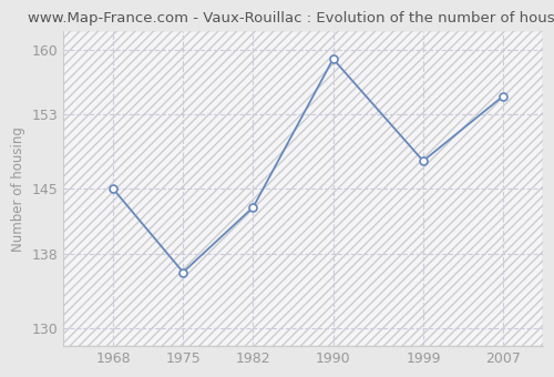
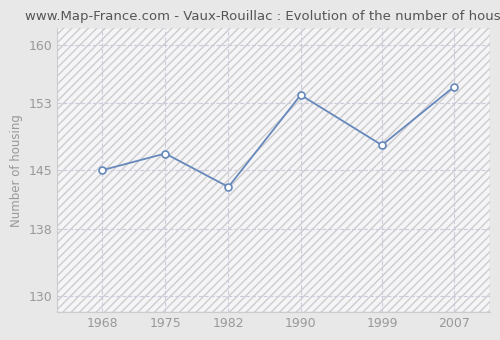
1975: 136 -> 147
1990: 159 -> 154
